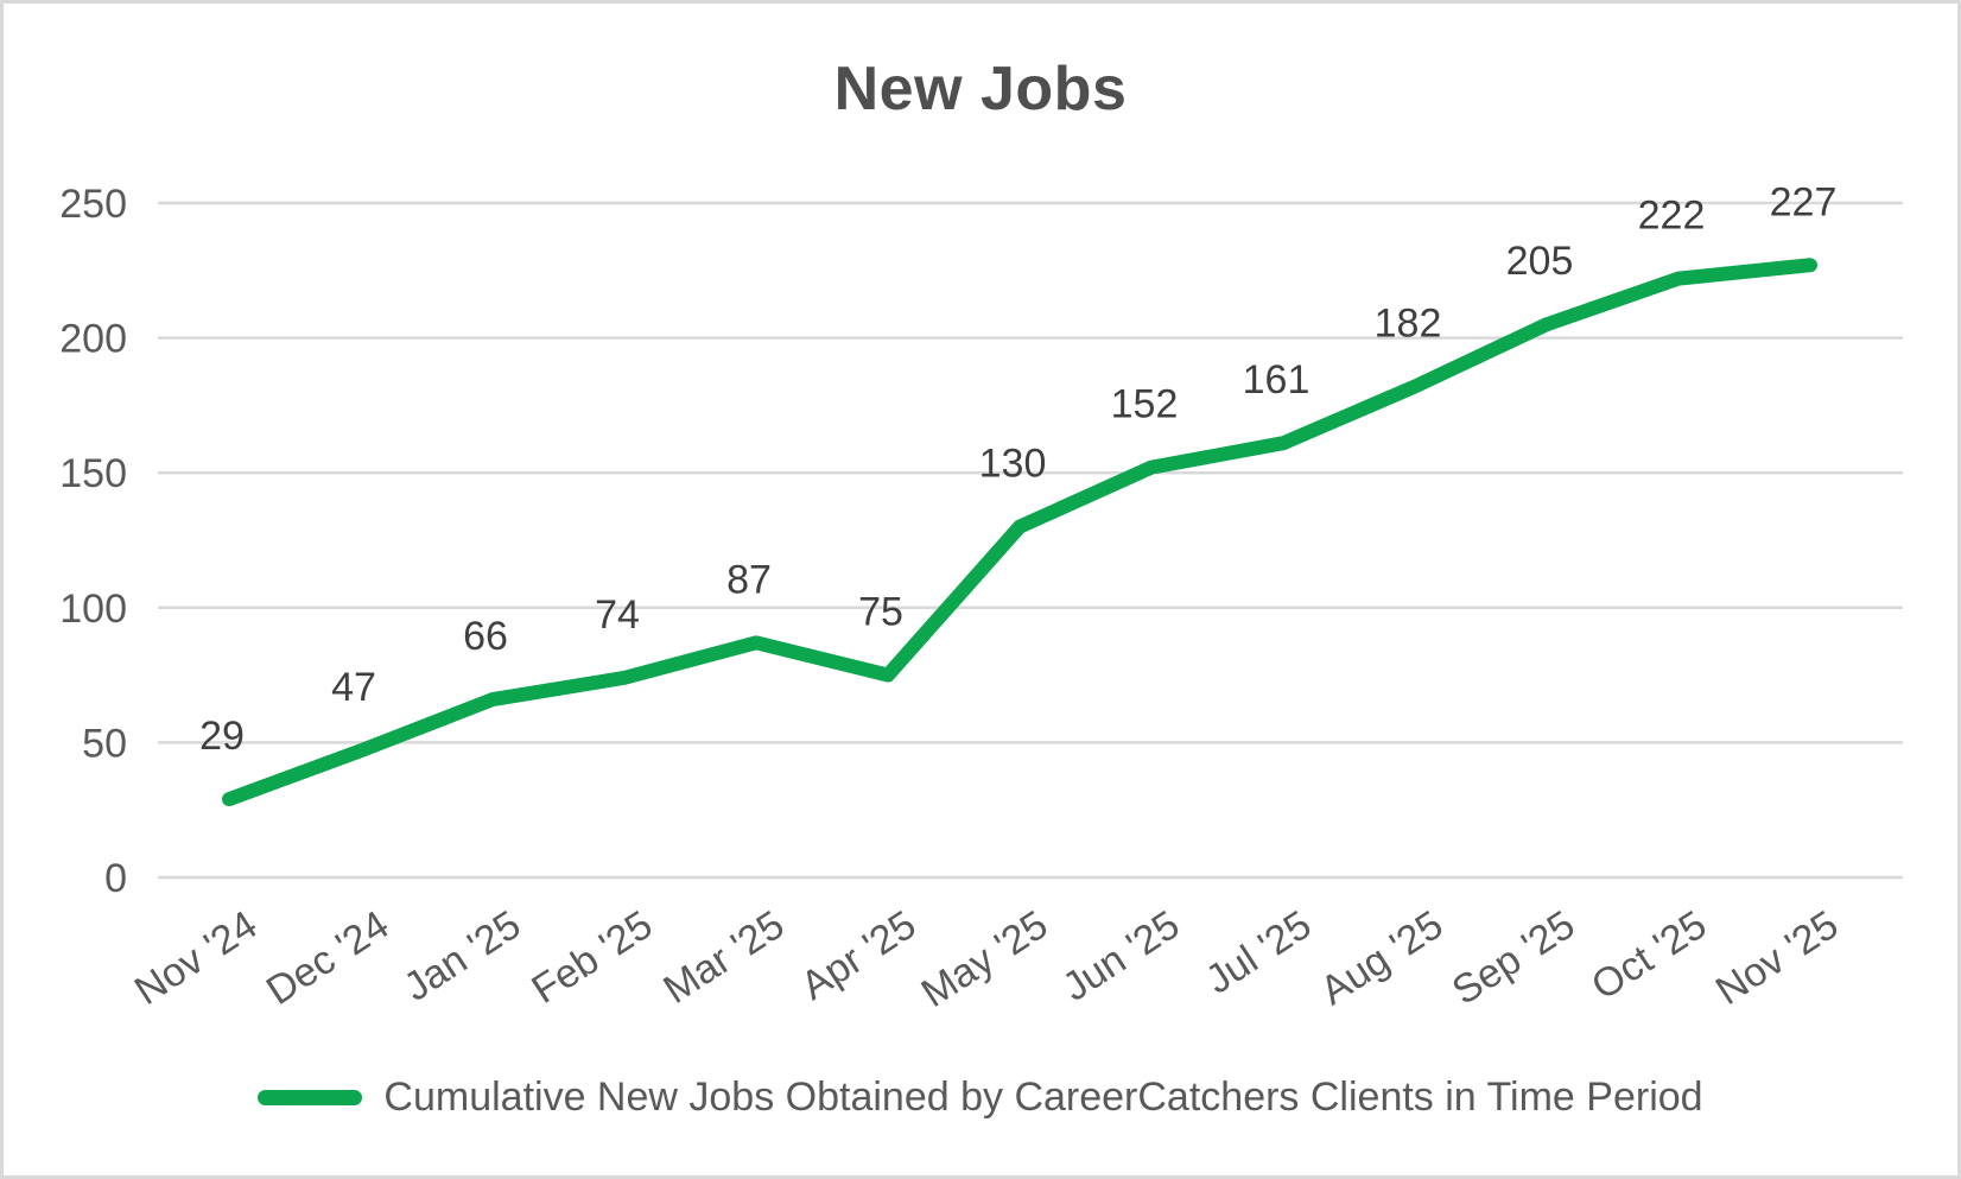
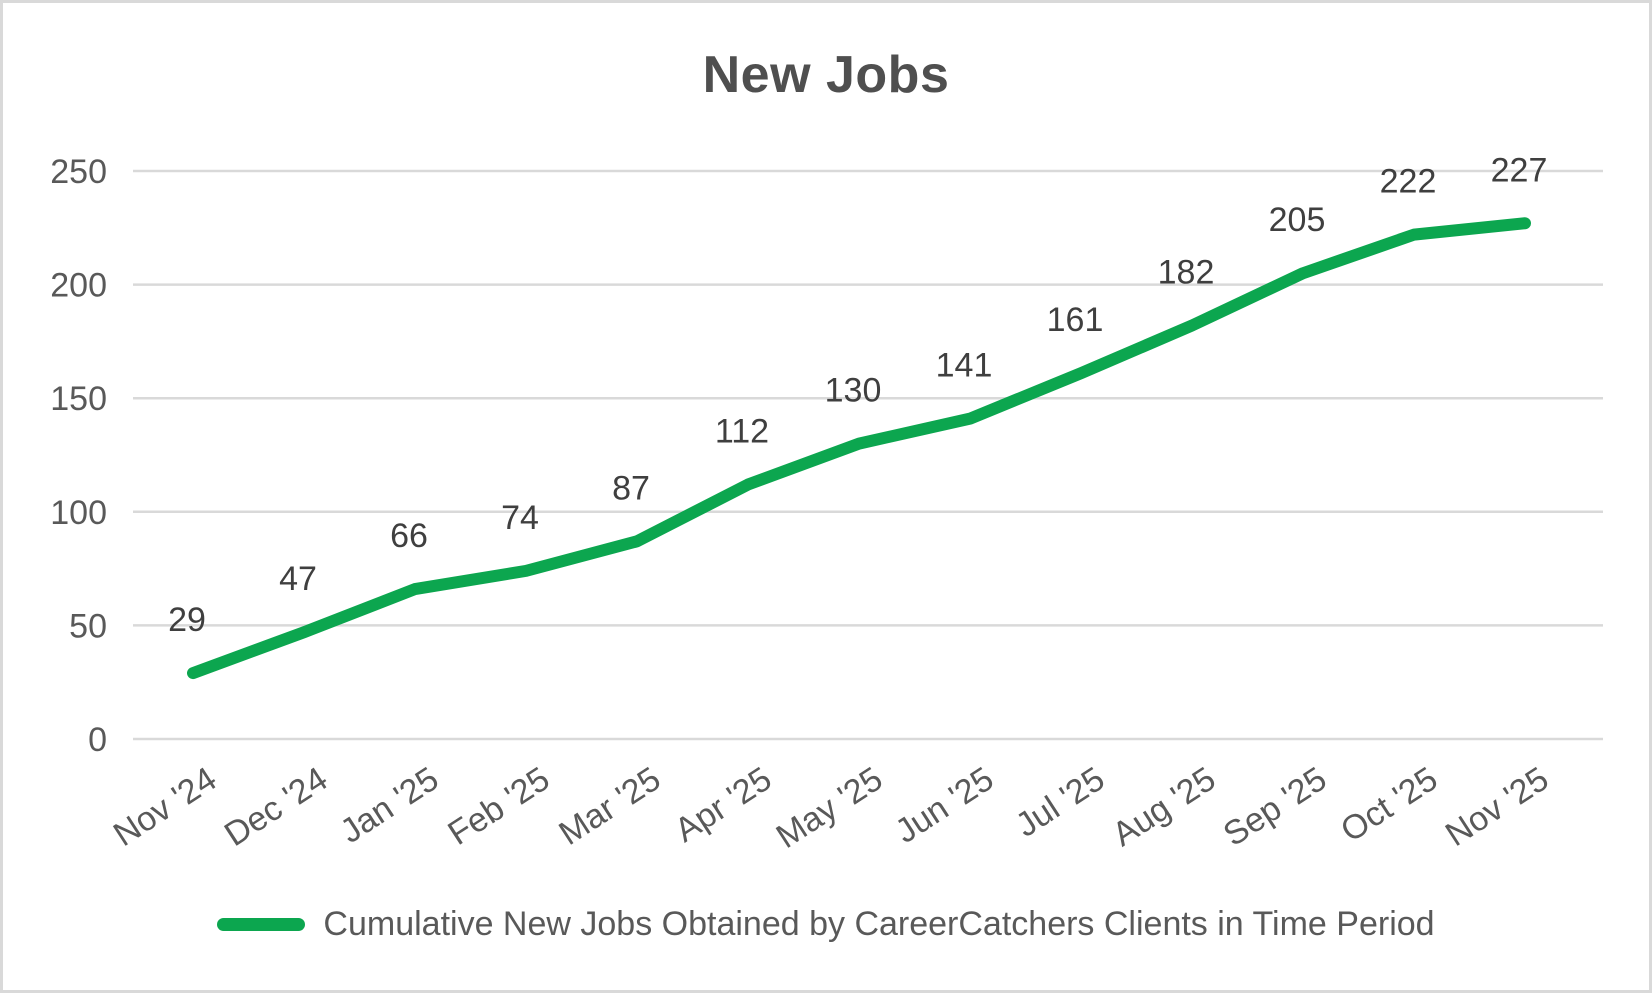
Apr '25: 75 -> 112
Jun '25: 152 -> 141
